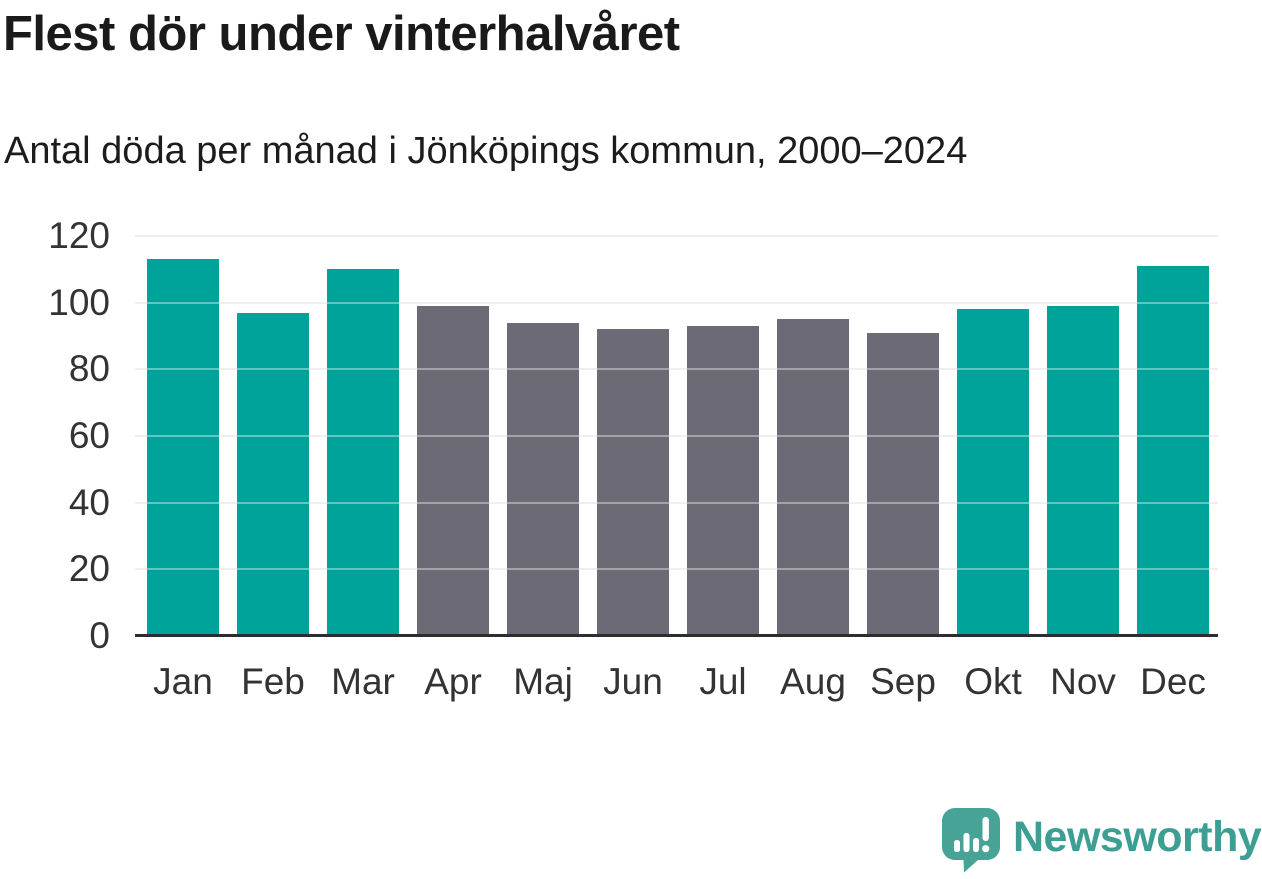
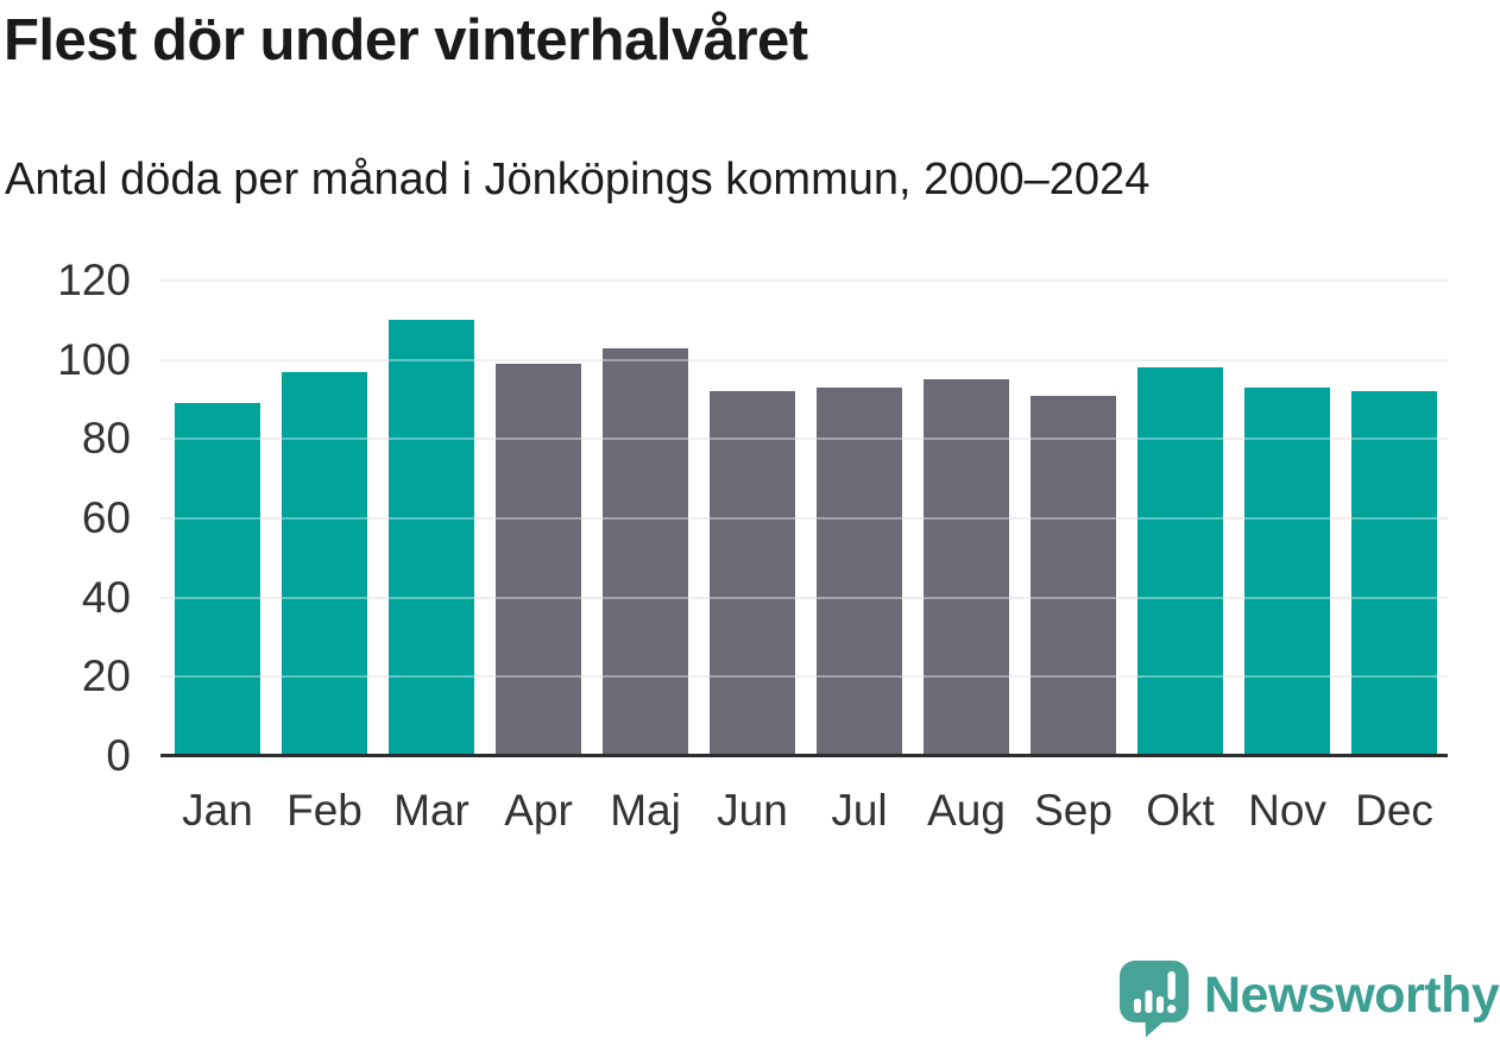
Jan: 113 -> 89
Maj: 94 -> 103
Nov: 99 -> 93
Dec: 111 -> 92
